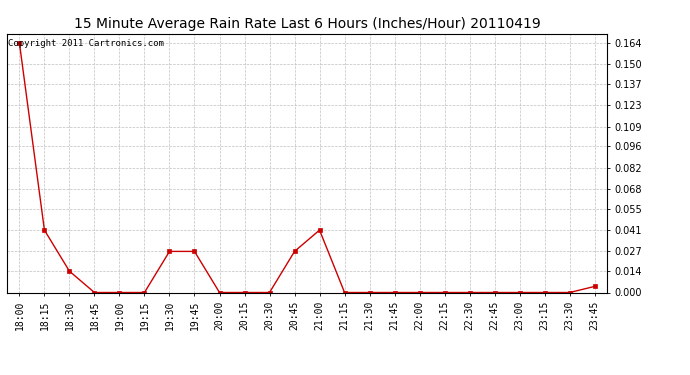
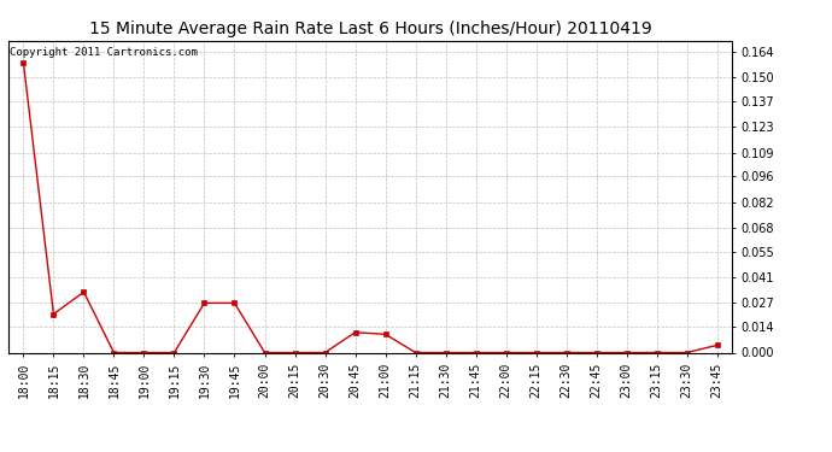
18:00: 0.164 -> 0.158
18:15: 0.041 -> 0.021
18:30: 0.014 -> 0.033
20:45: 0.027 -> 0.011
21:00: 0.041 -> 0.010
